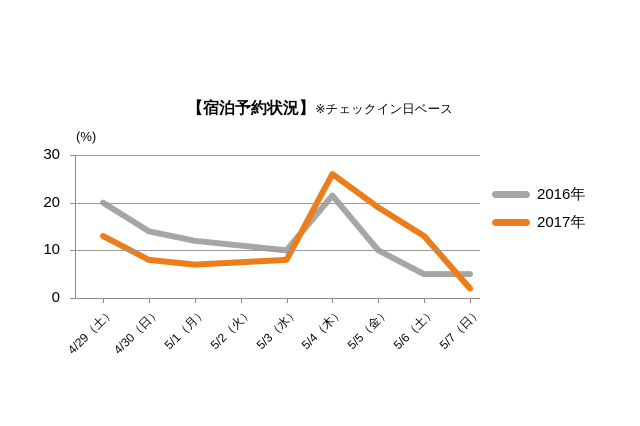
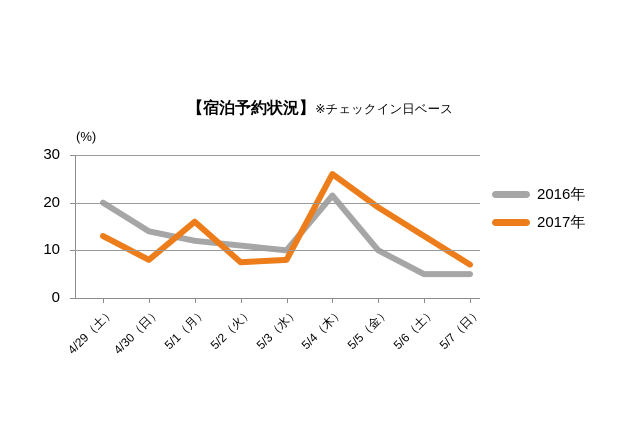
2017年/5/1（月）: 7 -> 16
2017年/5/7（日）: 2 -> 7
